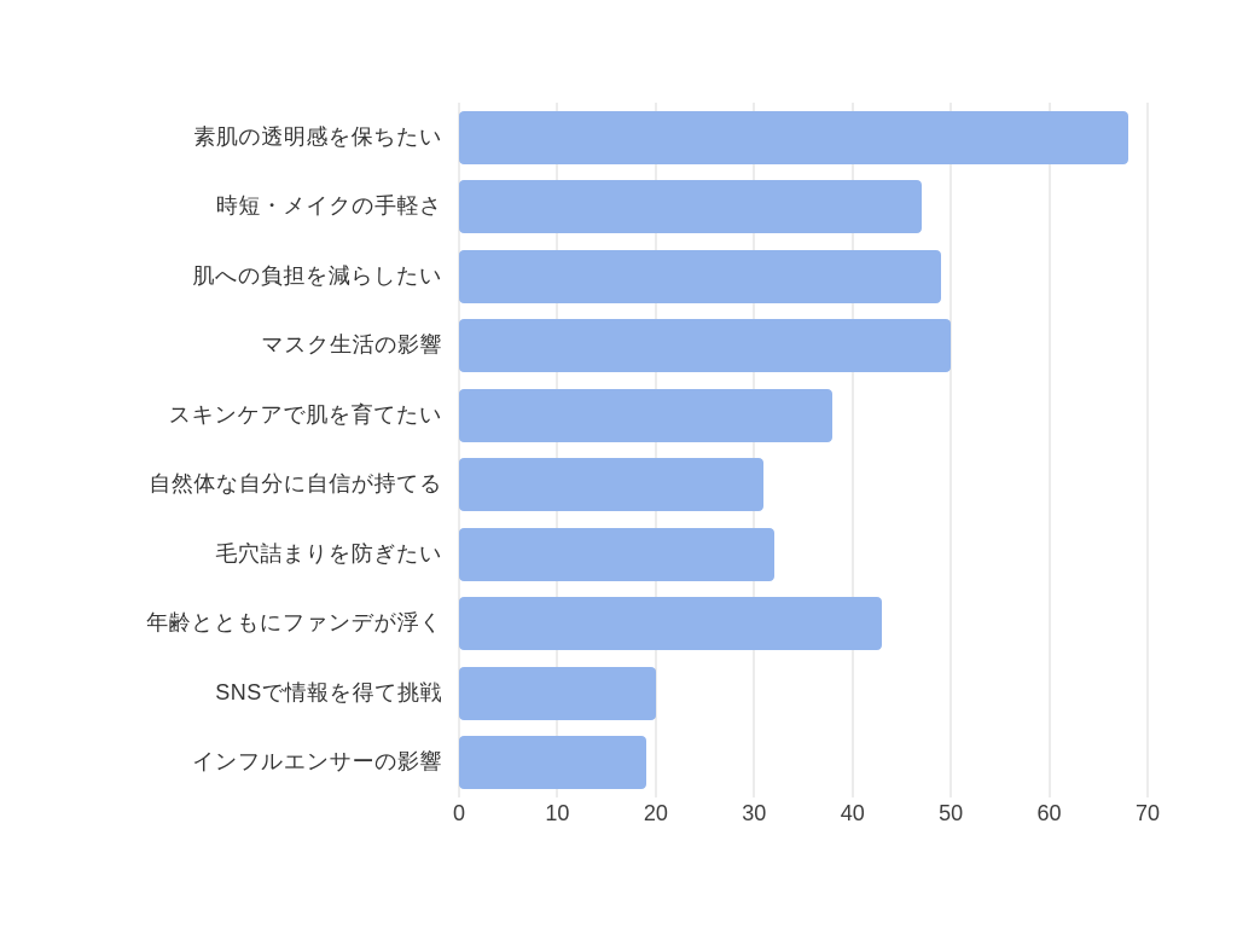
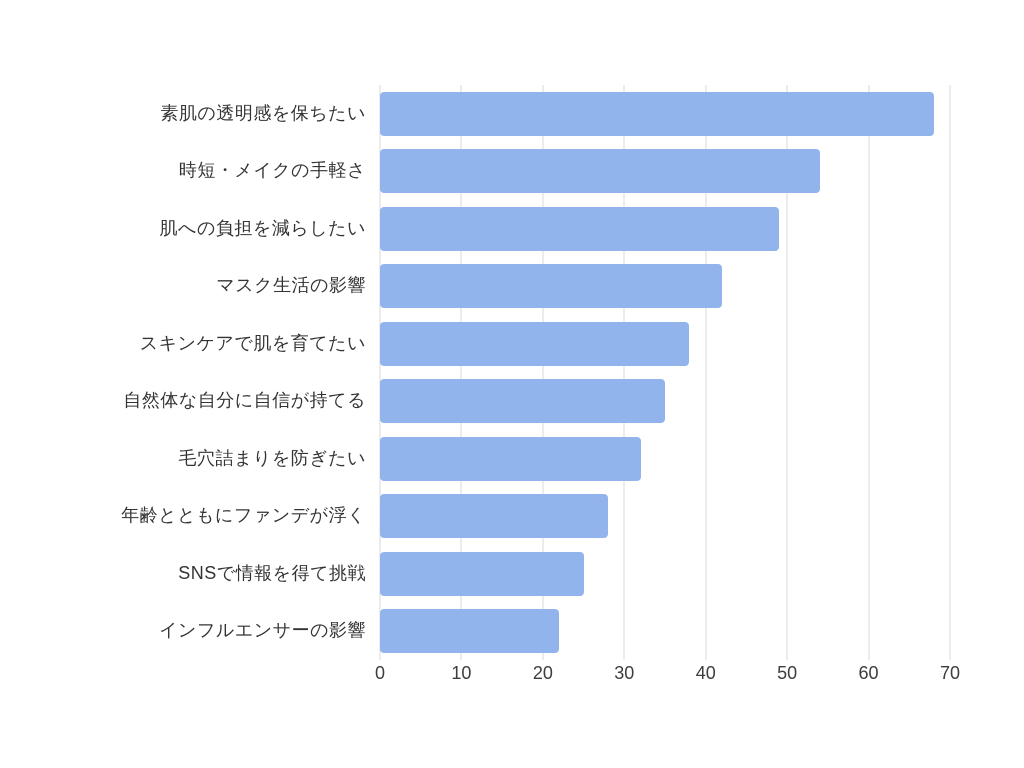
時短・メイクの手軽さ: 47 -> 54
マスク生活の影響: 50 -> 42
自然体な自分に自信が持てる: 31 -> 35
年齢とともにファンデが浮く: 43 -> 28
SNSで情報を得て挑戦: 20 -> 25
インフルエンサーの影響: 19 -> 22
